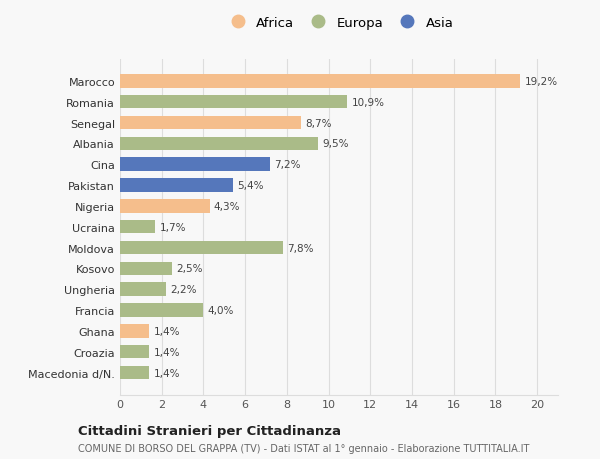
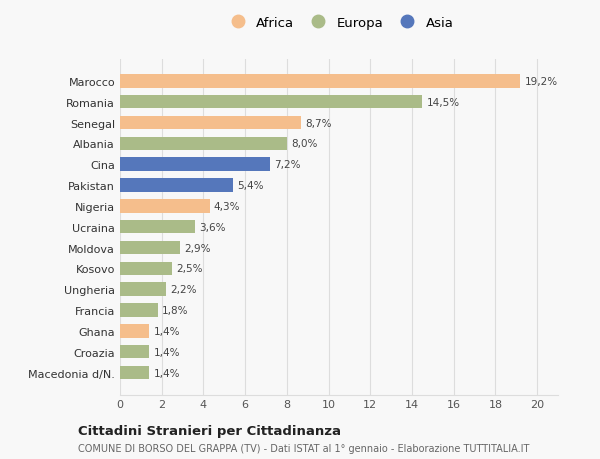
Romania: 10,9% -> 14,5%
Albania: 9,5% -> 8,0%
Ucraina: 1,7% -> 3,6%
Moldova: 7,8% -> 2,9%
Francia: 4,0% -> 1,8%
